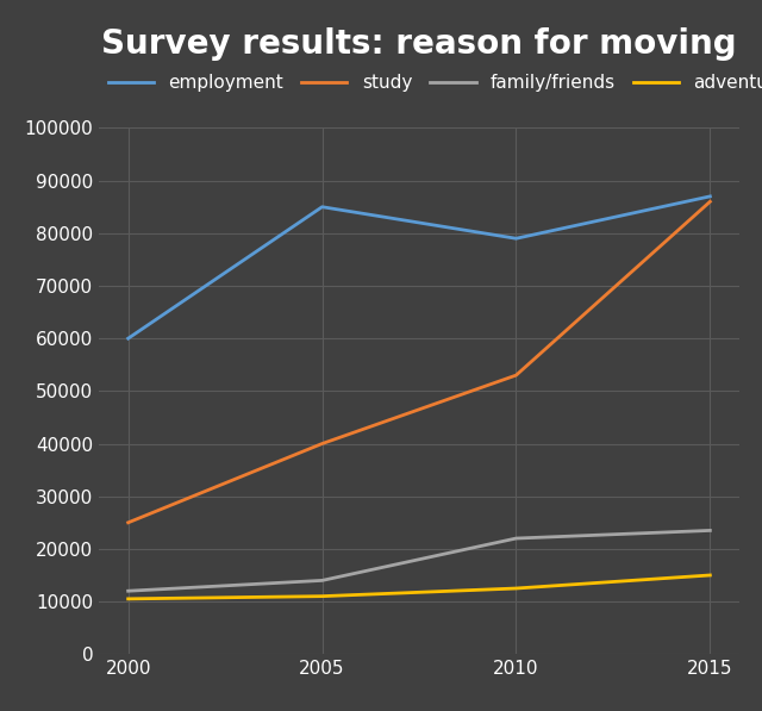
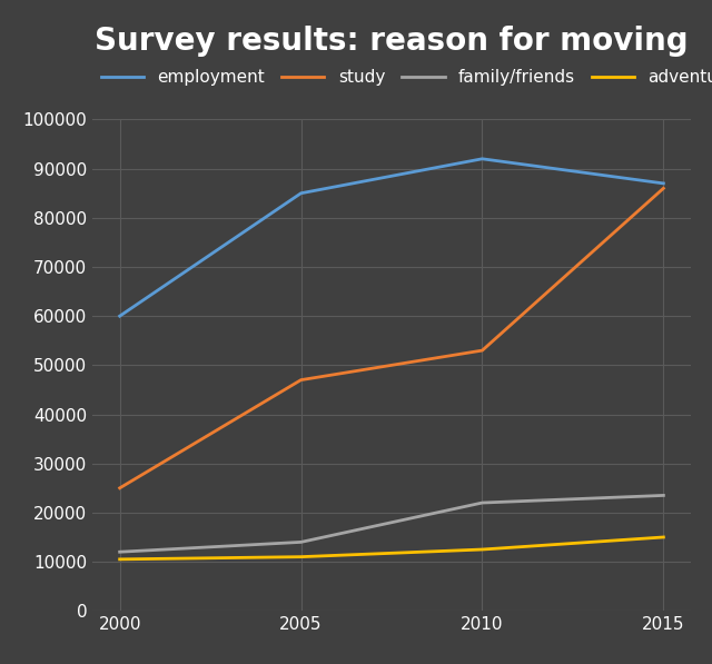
study/2005: 40000 -> 47000
employment/2010: 79000 -> 92000
